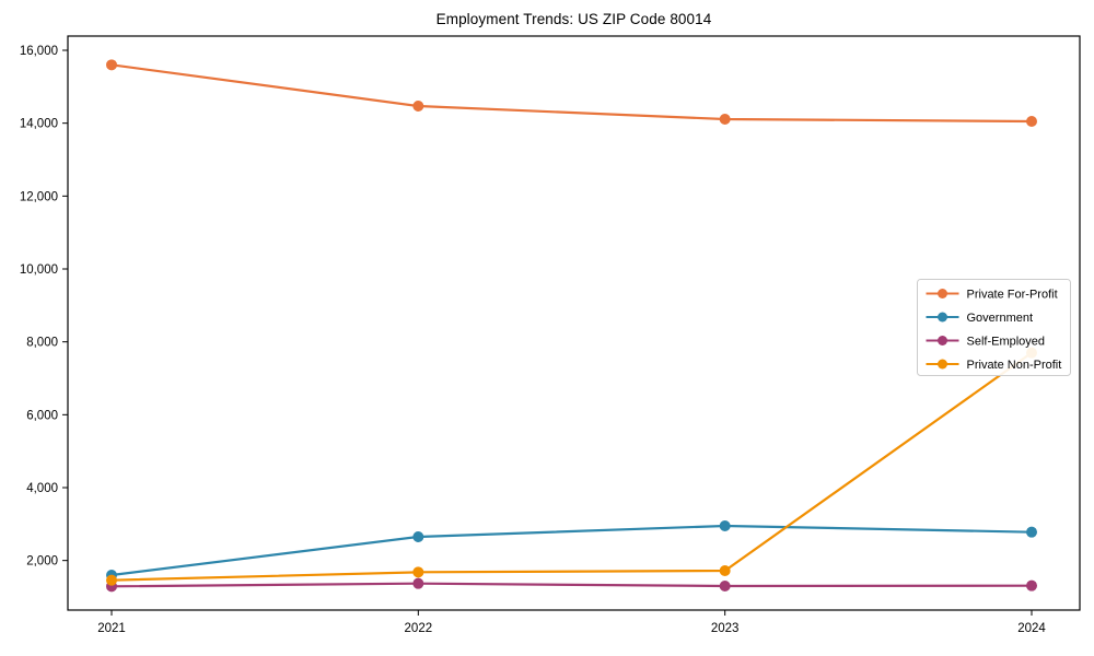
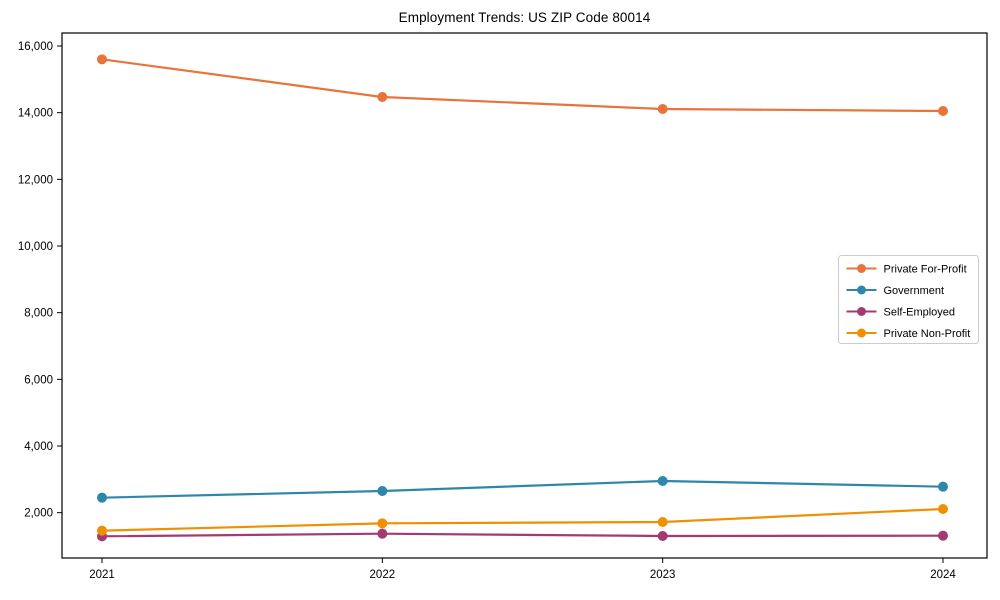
Government/2021: 1600 -> 2400
Private Non-Profit/2024: 7700 -> 2100
